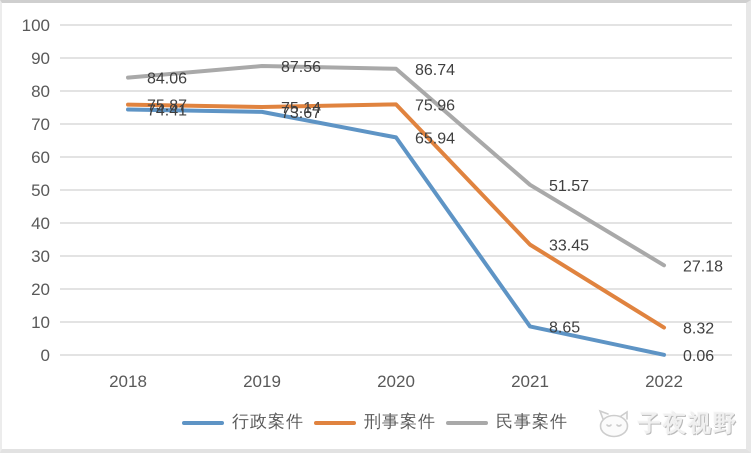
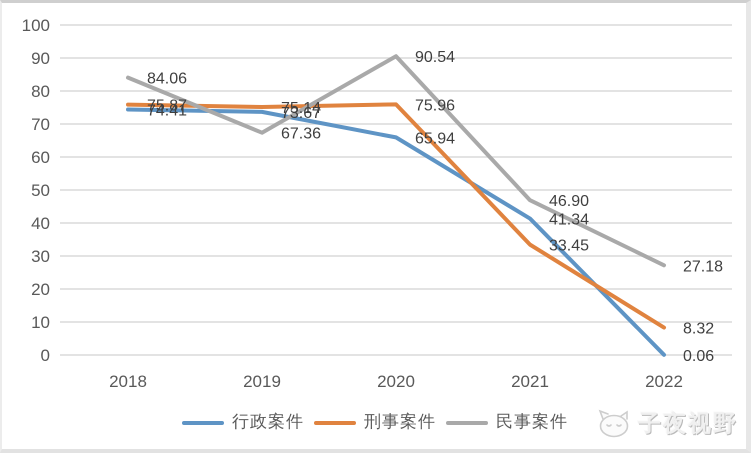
民事案件/2019: 87.56 -> 67.36
民事案件/2020: 86.74 -> 90.54
行政案件/2021: 8.65 -> 41.34
民事案件/2021: 51.57 -> 46.90
